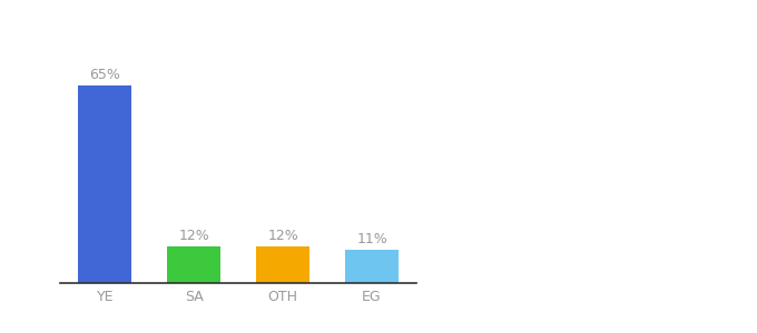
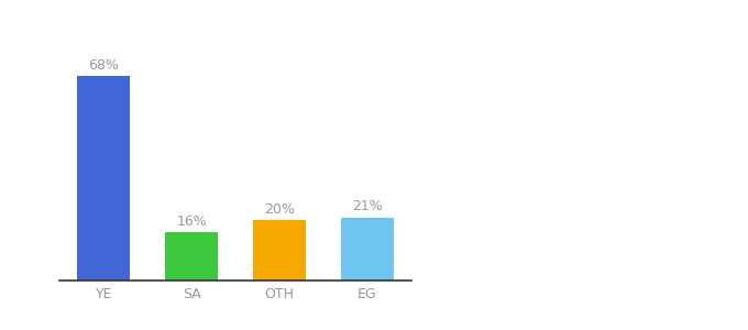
YE: 65% -> 68%
SA: 12% -> 16%
OTH: 12% -> 20%
EG: 11% -> 21%
